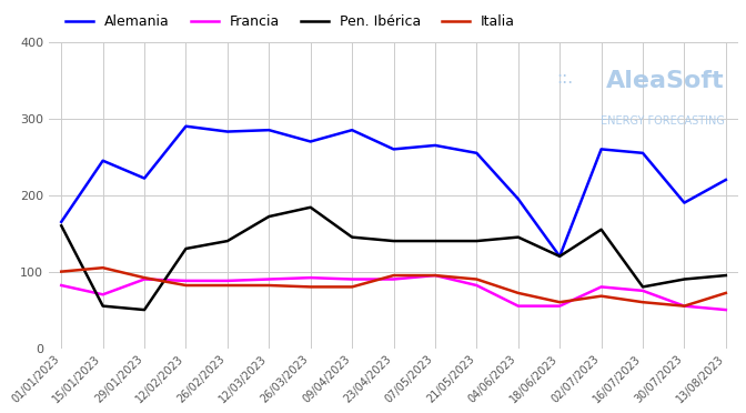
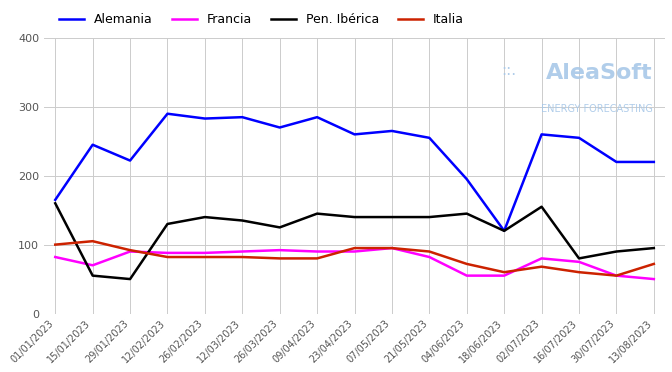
Pen. Ibérica/12/03/2023: 172 -> 135
Pen. Ibérica/26/03/2023: 184 -> 125
Alemania/30/07/2023: 190 -> 220
